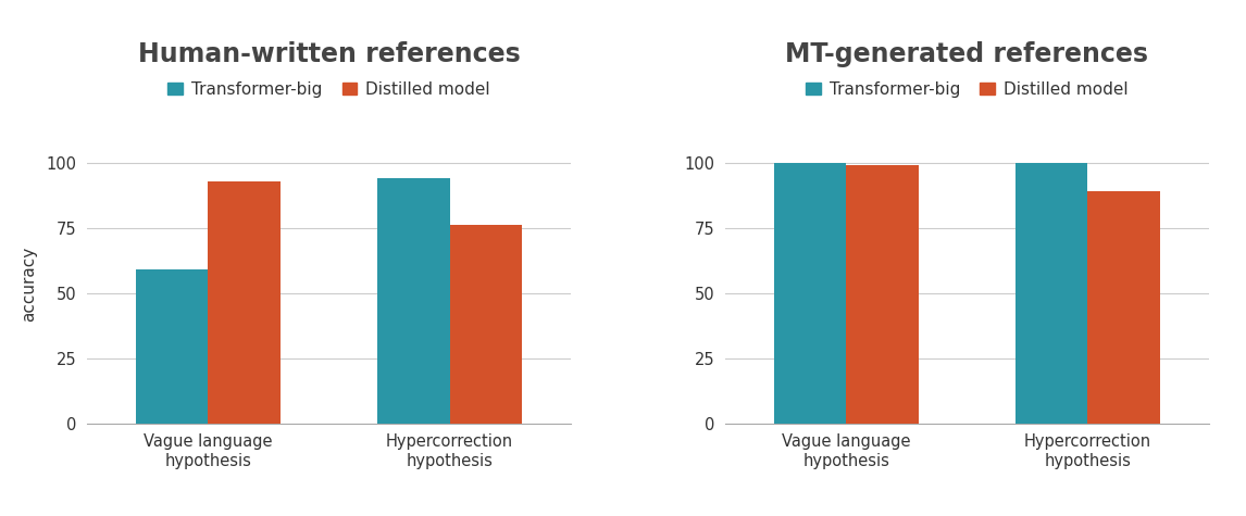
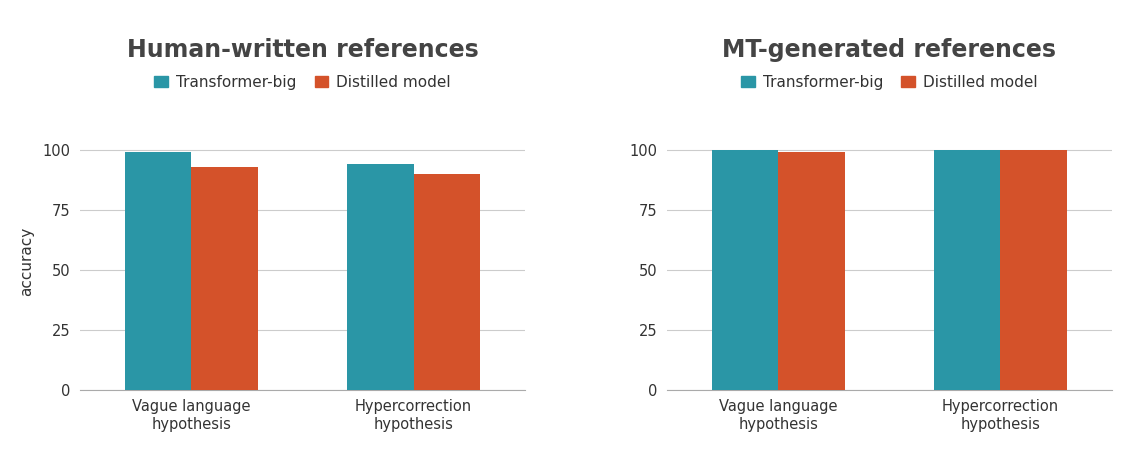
Human-written references/Transformer-big/Vague language hypothesis: 59 -> 99
Human-written references/Distilled model/Hypercorrection hypothesis: 76 -> 90
MT-generated references/Distilled model/Hypercorrection hypothesis: 89 -> 100
